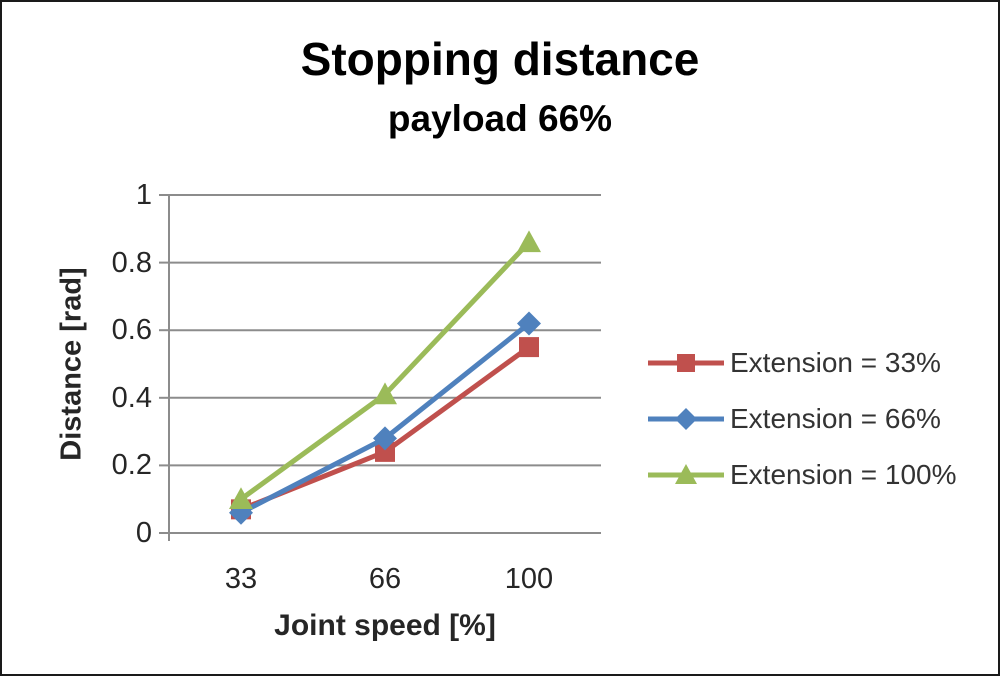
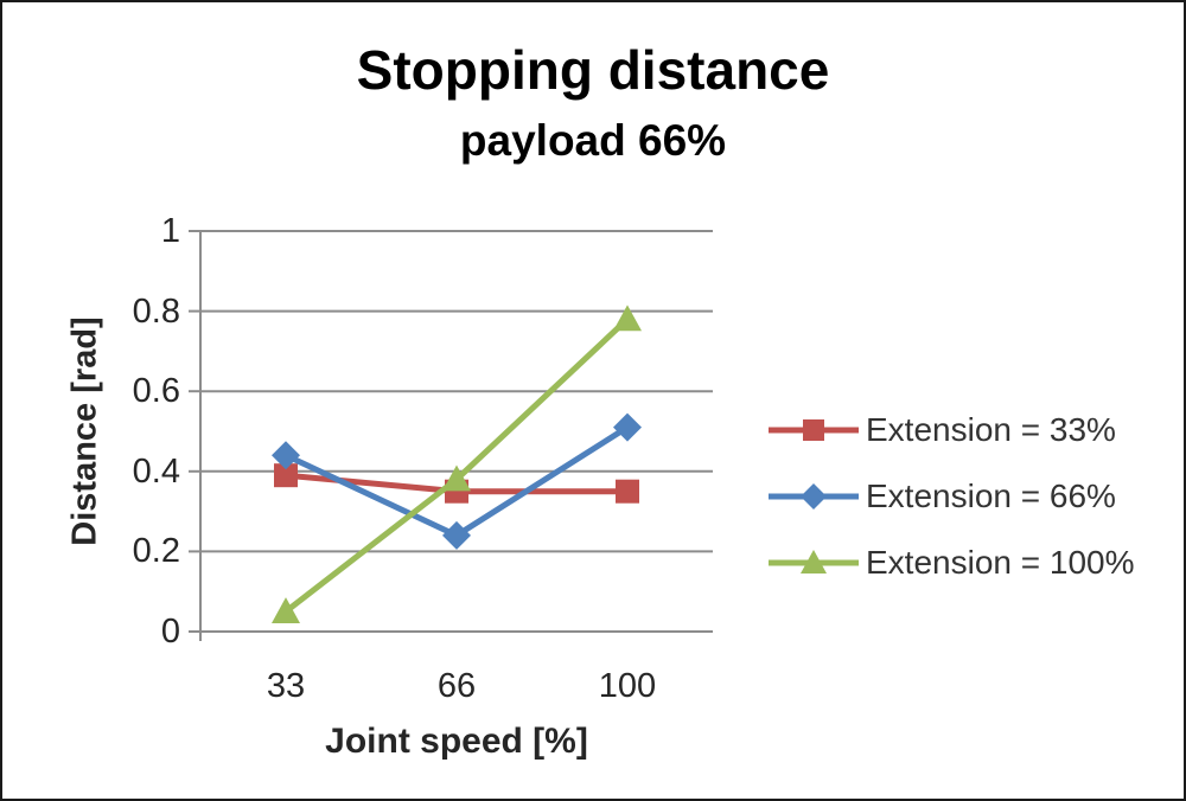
Extension = 33%/33: 0.07 -> 0.39
Extension = 66%/33: 0.06 -> 0.44
Extension = 100%/33: 0.10 -> 0.05
Extension = 33%/66: 0.24 -> 0.35
Extension = 66%/66: 0.28 -> 0.24
Extension = 100%/66: 0.41 -> 0.38
Extension = 33%/100: 0.55 -> 0.35
Extension = 66%/100: 0.62 -> 0.51
Extension = 100%/100: 0.86 -> 0.78
